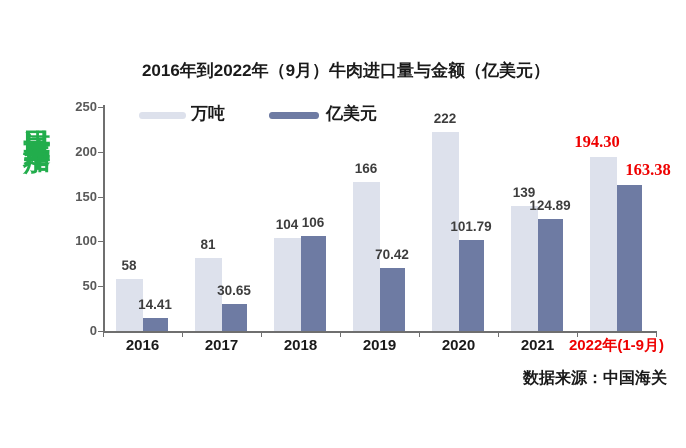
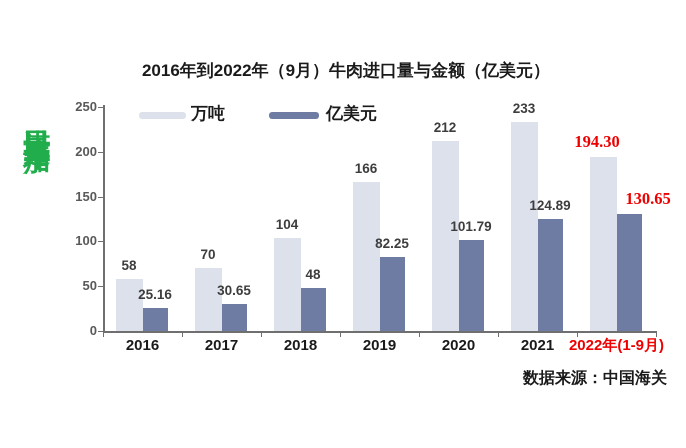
亿美元/2016: 14.41 -> 25.16
万吨/2017: 81 -> 70
亿美元/2018: 106 -> 48
亿美元/2019: 70.42 -> 82.25
万吨/2020: 222 -> 212
万吨/2021: 139 -> 233
亿美元/2022年(1-9月): 163.38 -> 130.65
